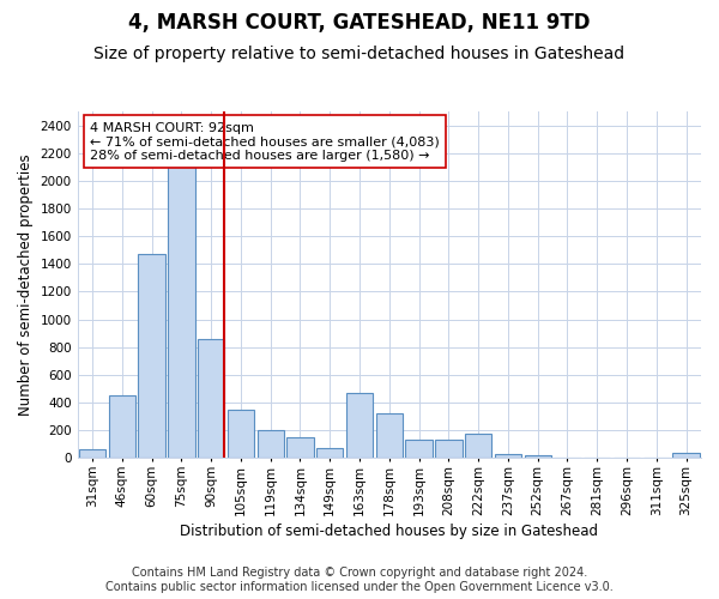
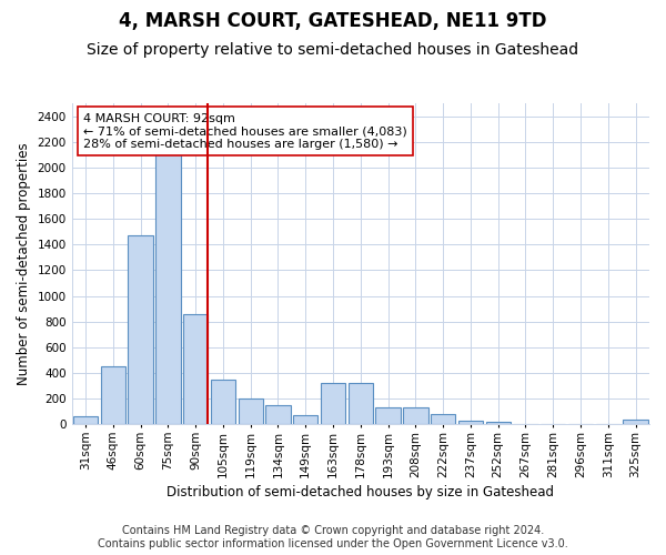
163sqm: 470 -> 320
222sqm: 180 -> 80
